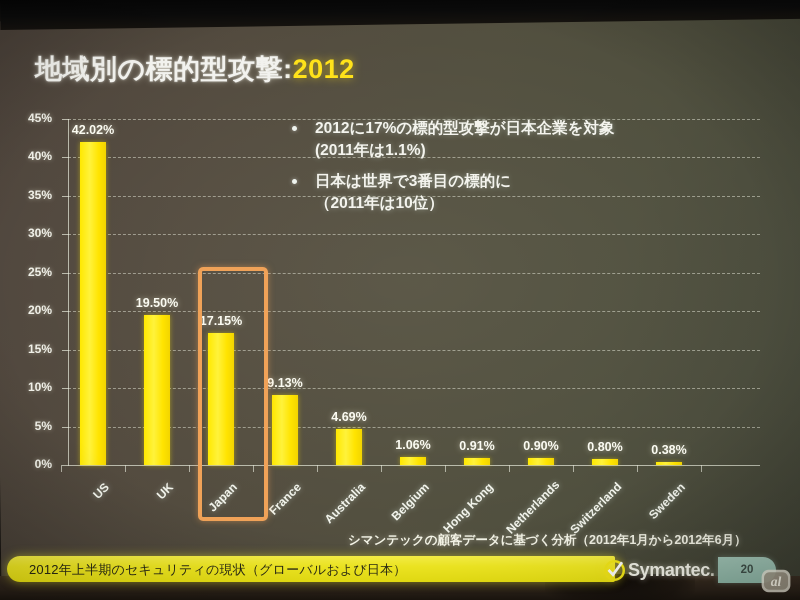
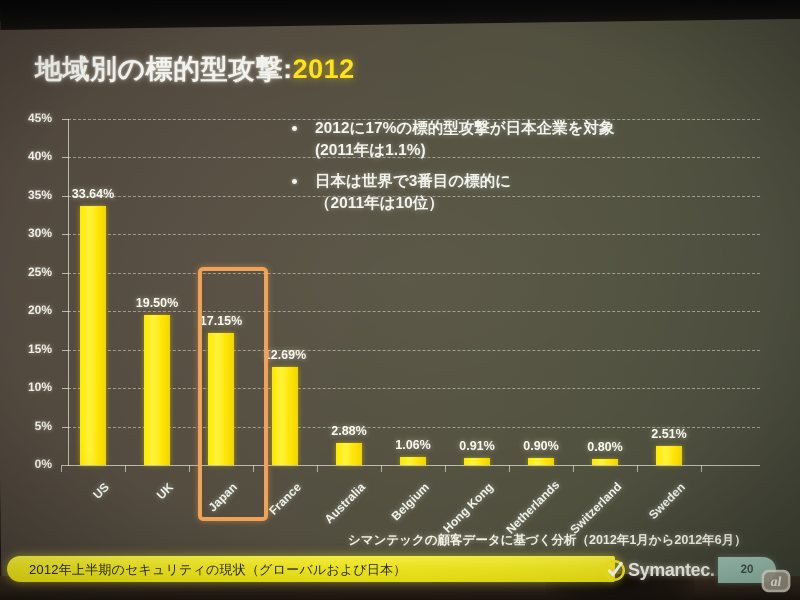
US: 42.02% -> 33.64%
France: 9.13% -> 12.69%
Australia: 4.69% -> 2.88%
Sweden: 0.38% -> 2.51%
